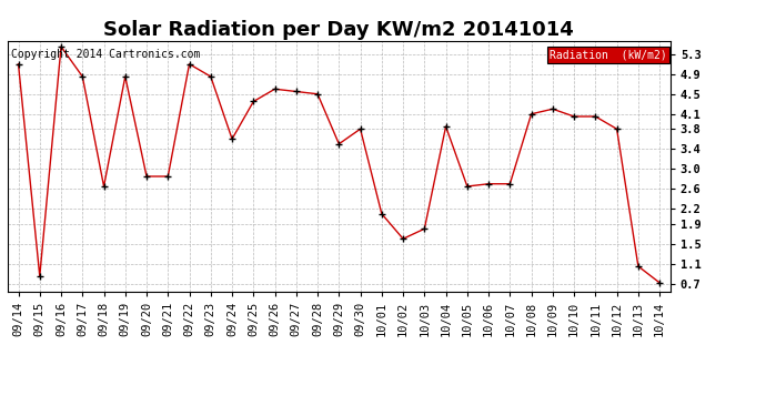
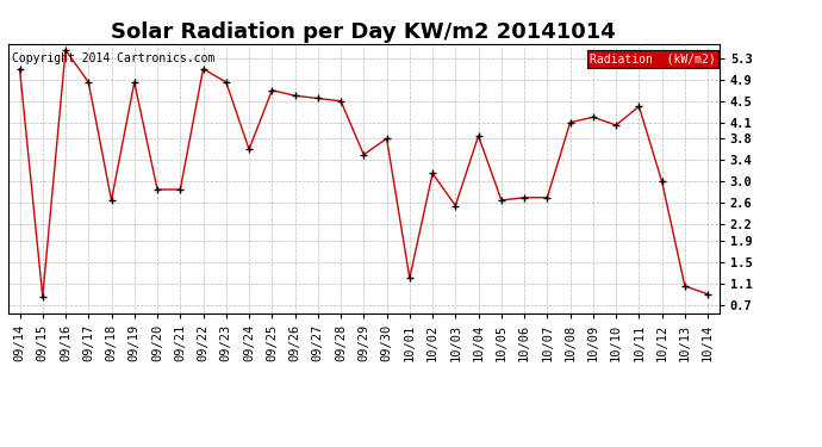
09/25: 4.35 -> 4.70
10/01: 2.10 -> 1.20
10/02: 1.60 -> 3.15
10/03: 1.80 -> 2.55
10/11: 4.05 -> 4.40
10/12: 3.80 -> 3.00
10/14: 0.72 -> 0.90
